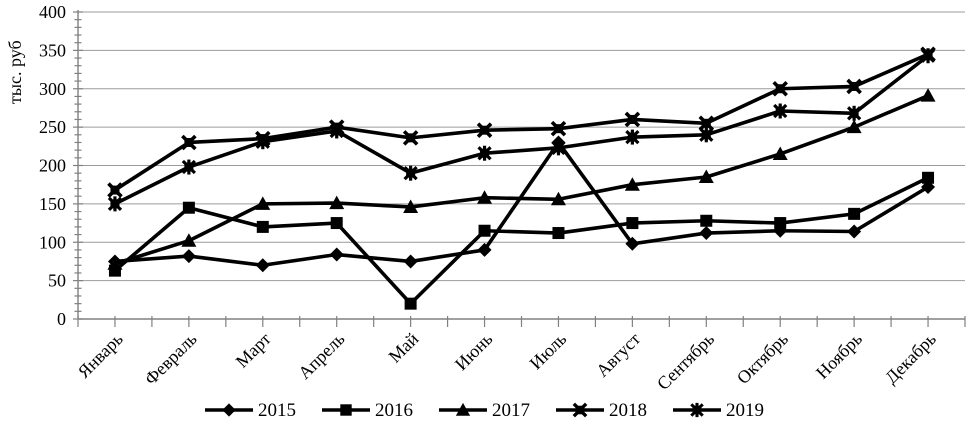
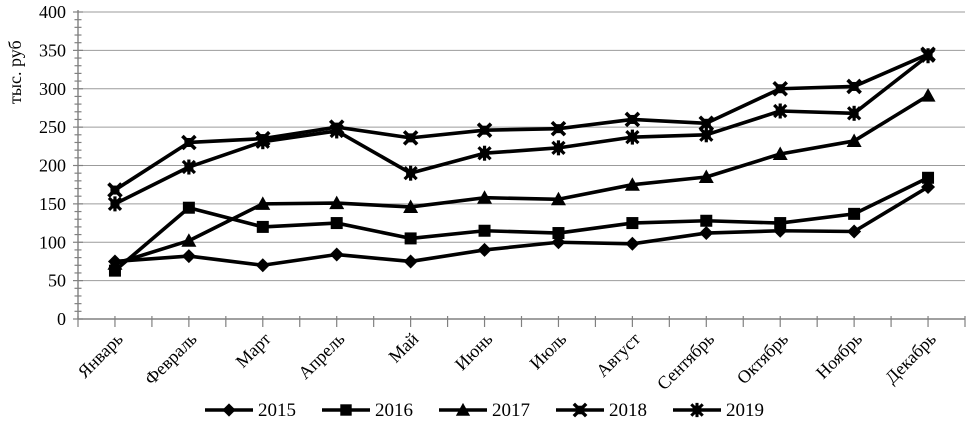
2016/Май: 20 -> 100
2015/Июль: 230 -> 100
2017/Ноябрь: 250 -> 230
